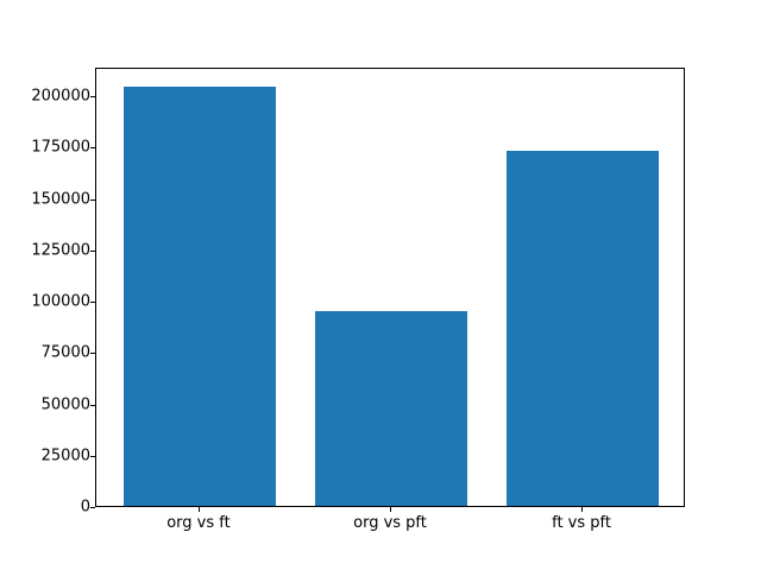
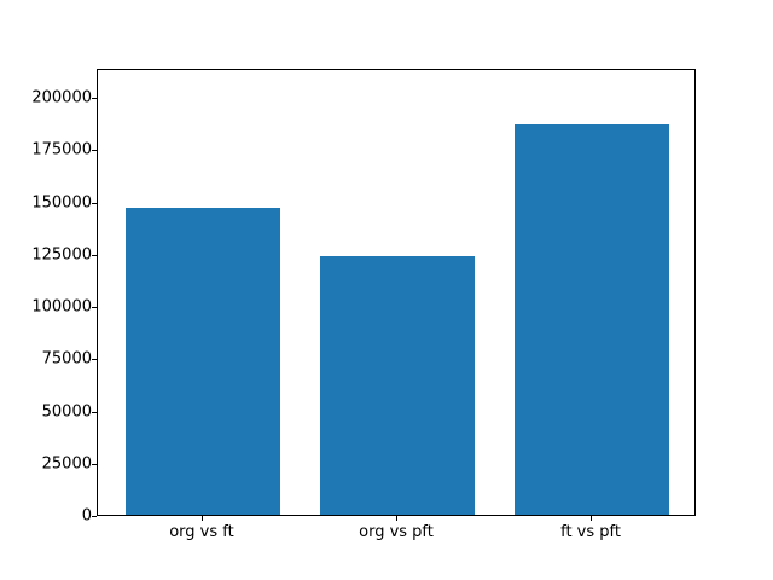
org vs ft: 204000 -> 147000
org vs pft: 95000 -> 124000
ft vs pft: 173000 -> 187000
